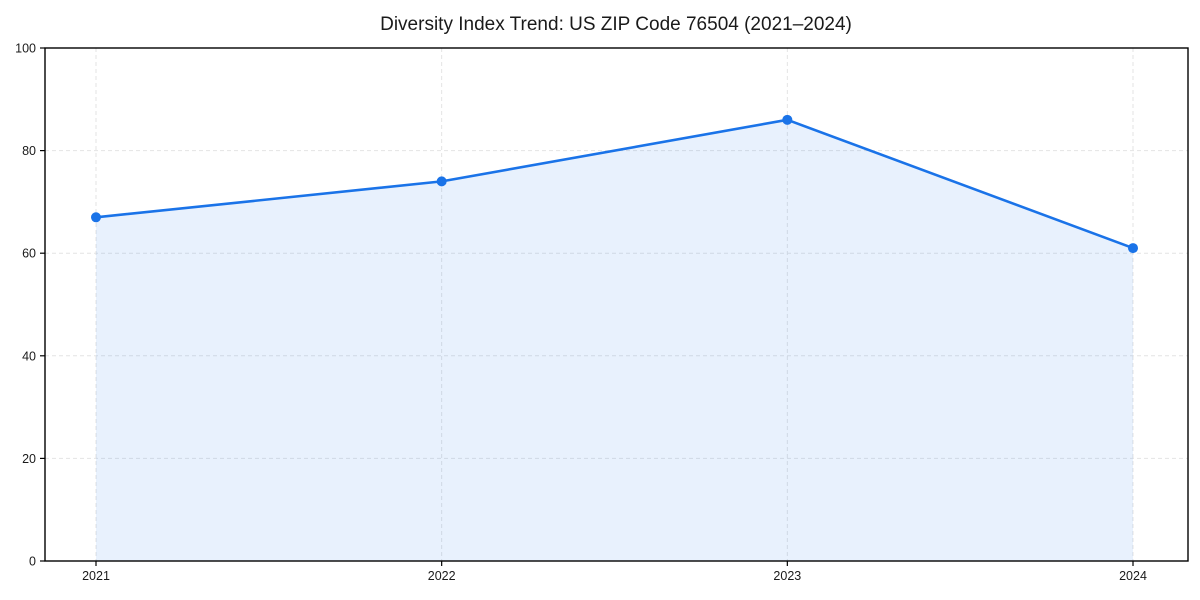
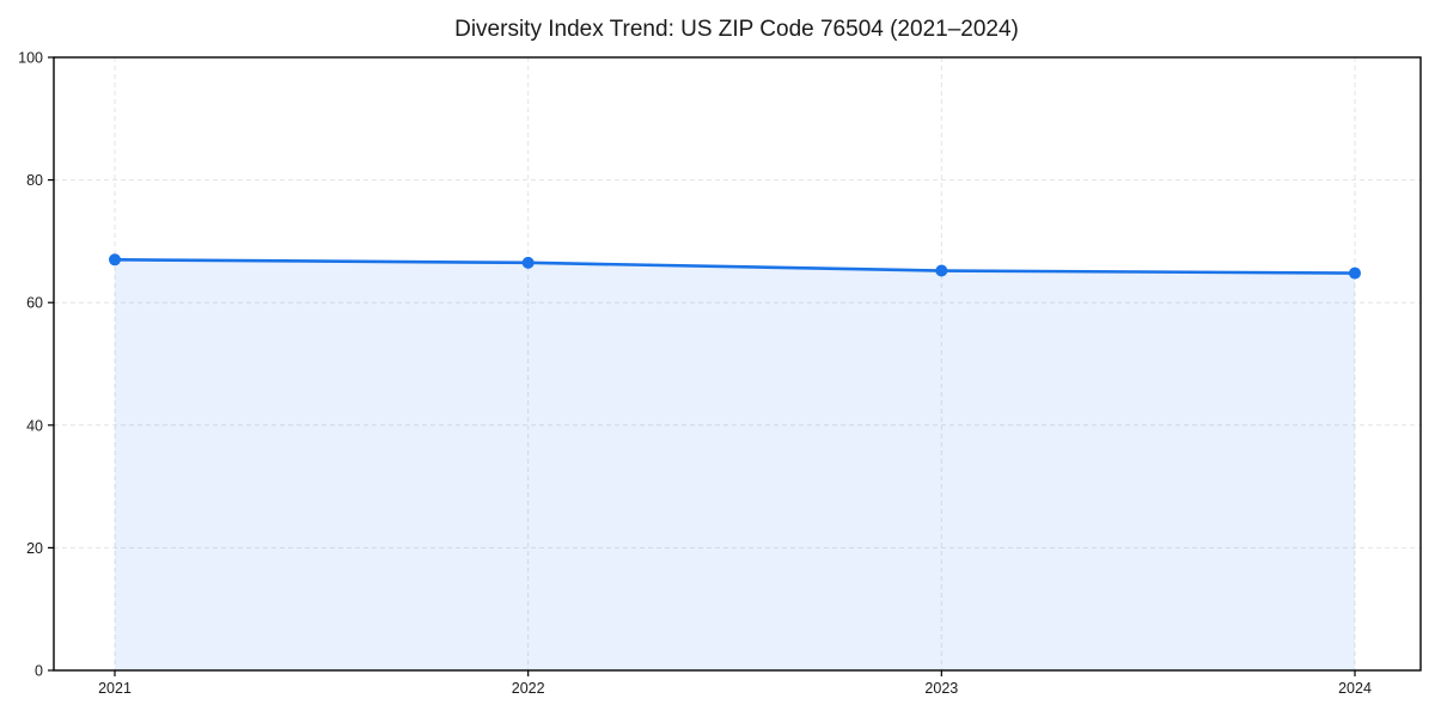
2022: 74 -> 66
2023: 86 -> 65
2024: 61 -> 65
